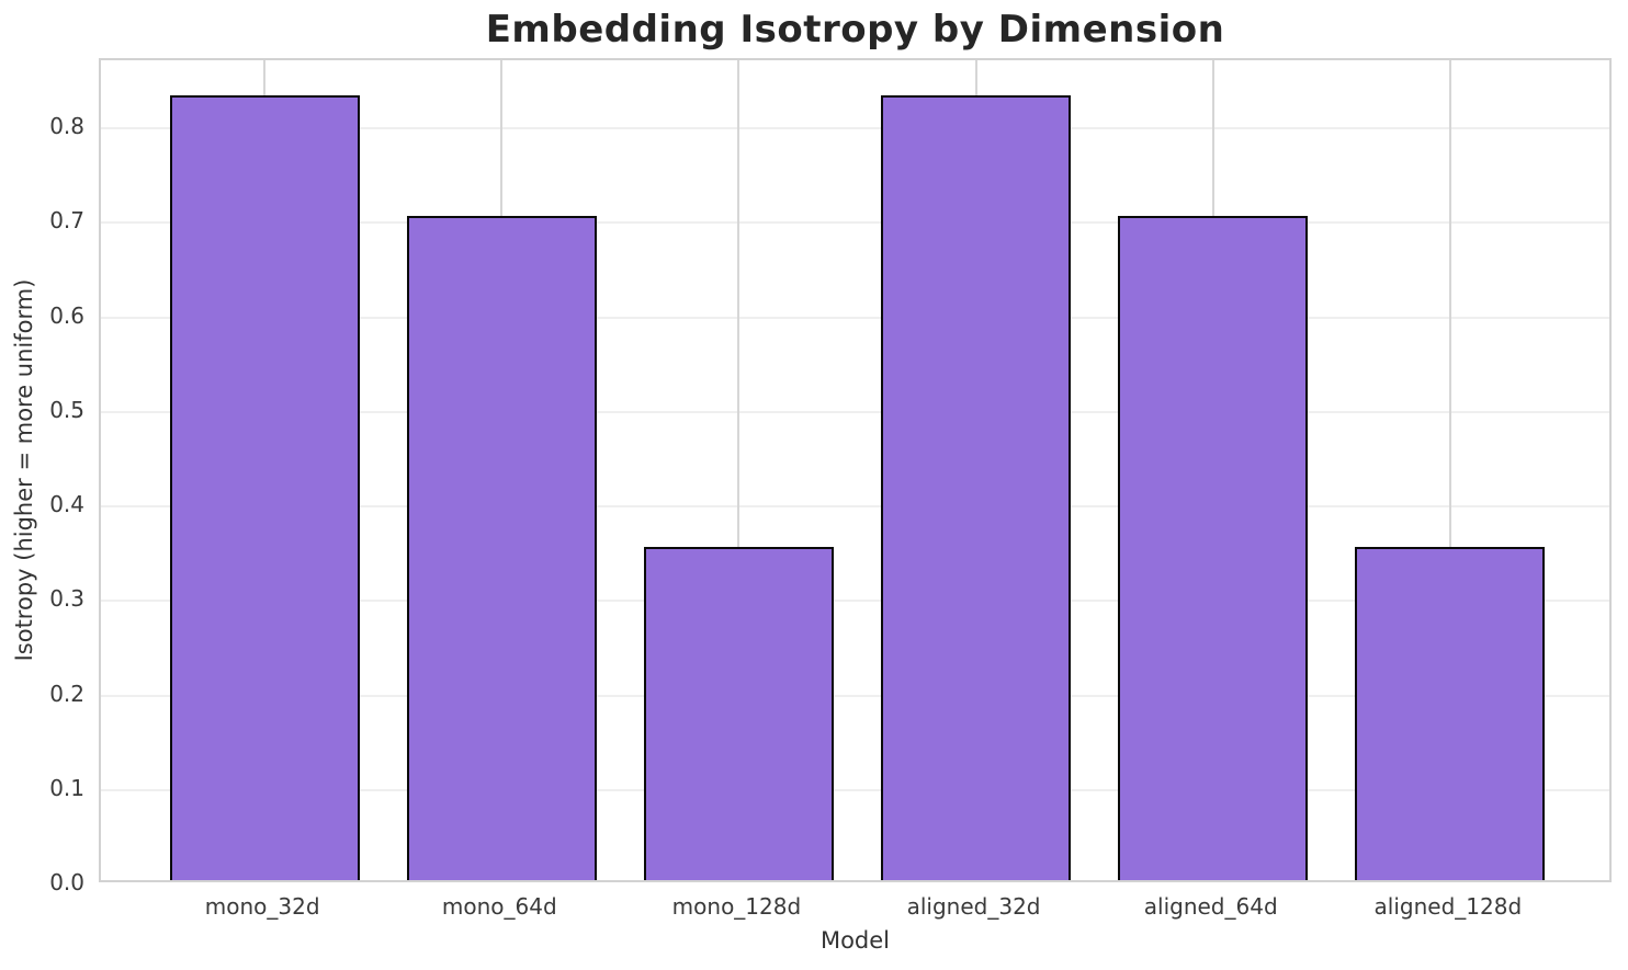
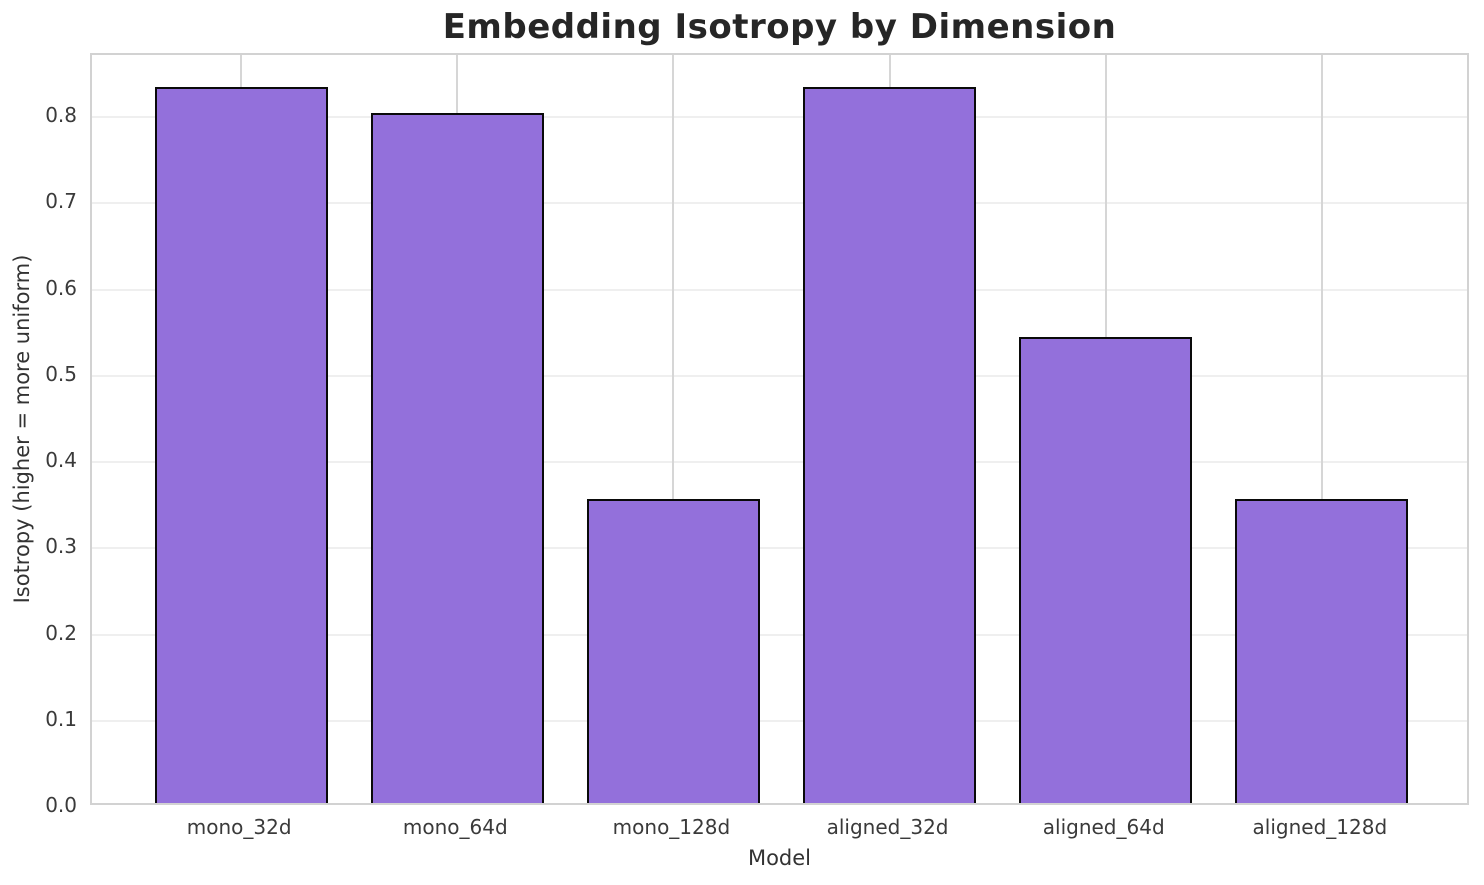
mono_64d: 0.70 -> 0.80
aligned_64d: 0.70 -> 0.54
